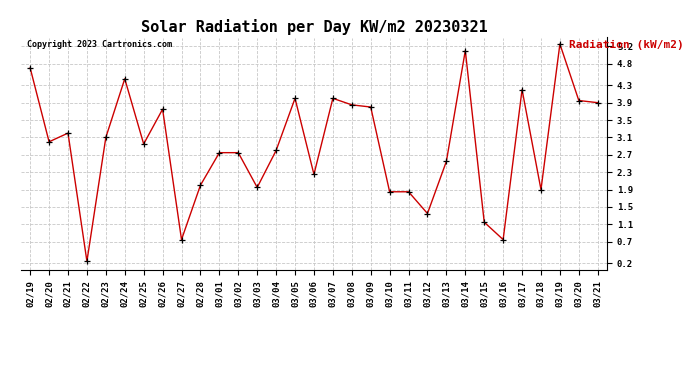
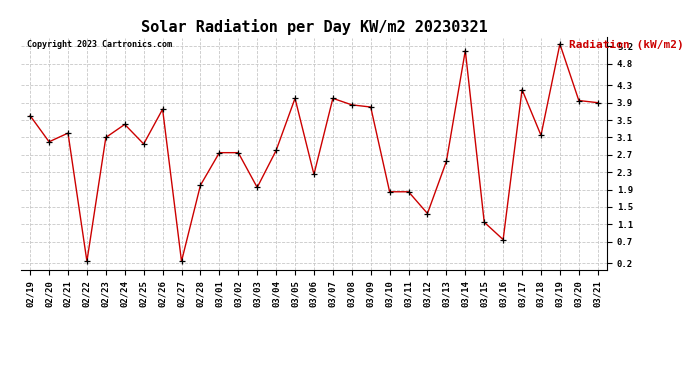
02/19: 4.70 -> 3.60
02/24: 4.45 -> 3.40
02/27: 0.75 -> 0.25
03/18: 1.90 -> 3.15
